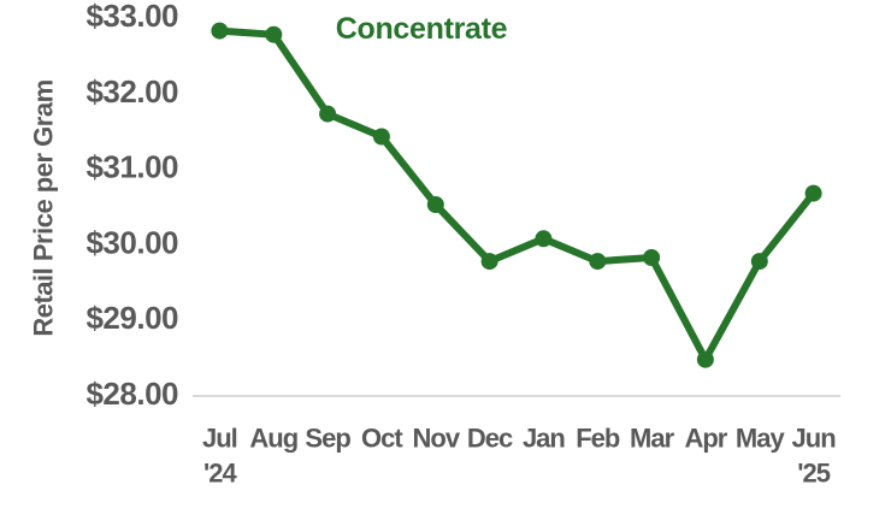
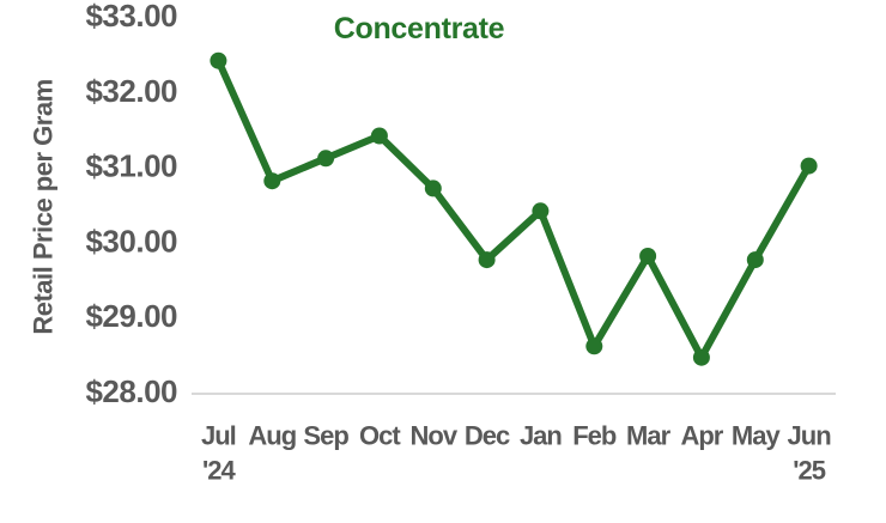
Jul: $32.8 -> $32.4
Aug: $32.8 -> $30.8
Sep: $31.7 -> $31.1
Nov: $30.5 -> $30.7
Jan: $30.1 -> $30.4
Feb: $29.8 -> $28.6
Jun: $30.6 -> $31.0
